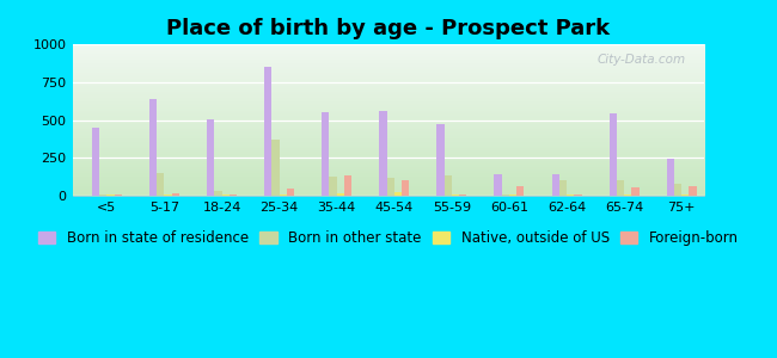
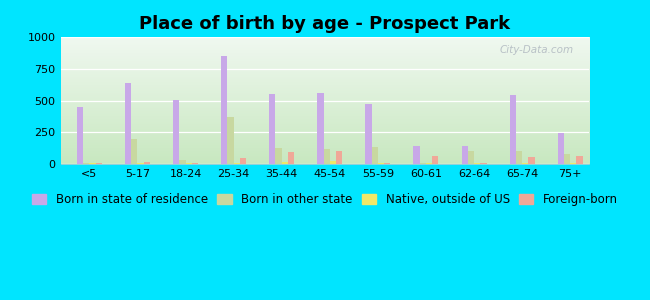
Born in other state/5-17: 150 -> 200
Foreign-born/35-44: 130 -> 90
